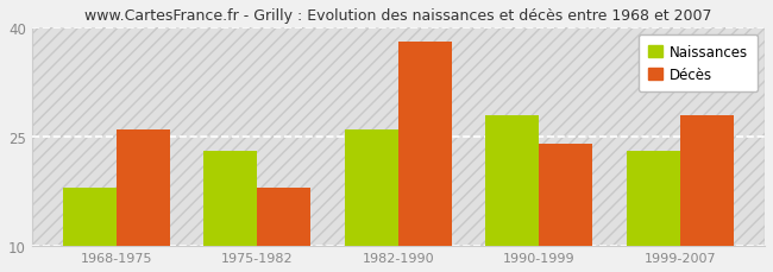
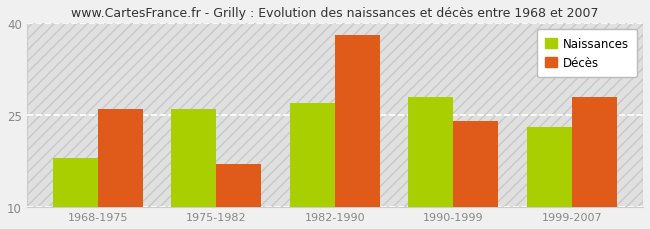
Naissances/1975-1982: 23 -> 26
Décès/1975-1982: 18 -> 17
Naissances/1982-1990: 26 -> 27
